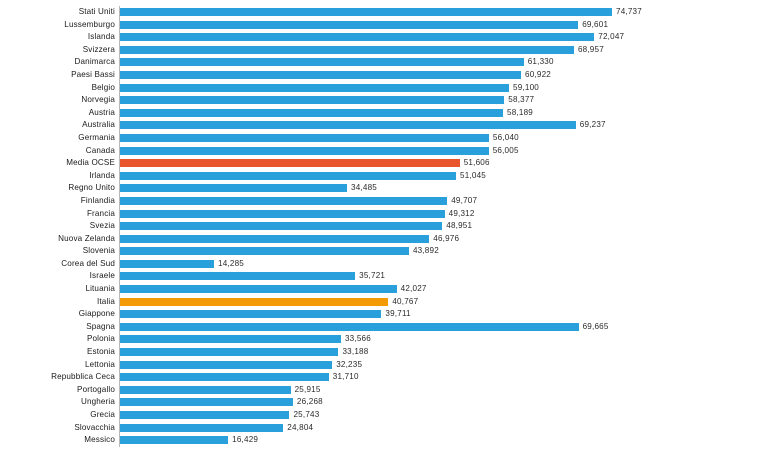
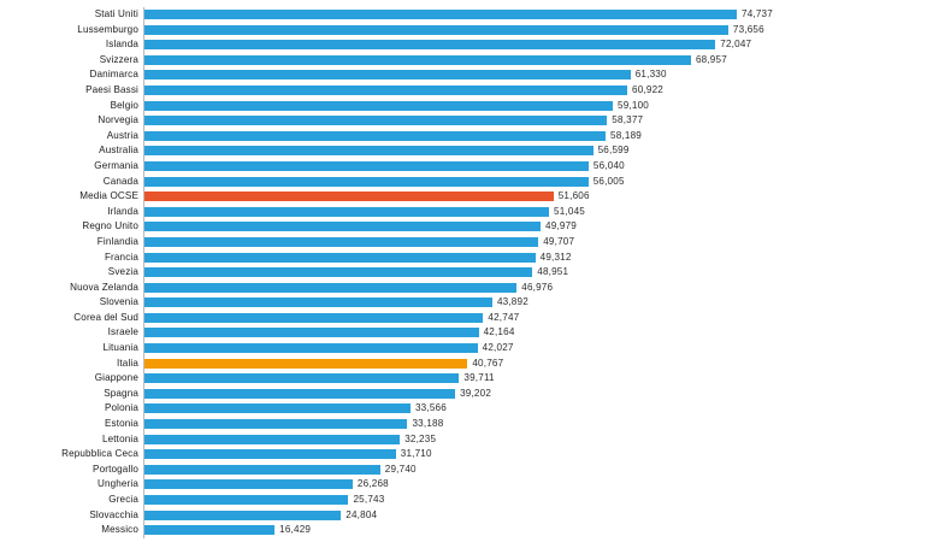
Lussemburgo: 69,601 -> 73,656
Australia: 69,237 -> 56,599
Regno Unito: 34,485 -> 49,979
Corea del Sud: 14,285 -> 42,747
Israele: 35,721 -> 42,164
Spagna: 69,665 -> 39,202
Portogallo: 25,915 -> 29,740
